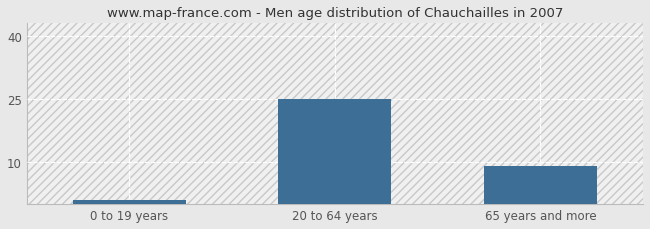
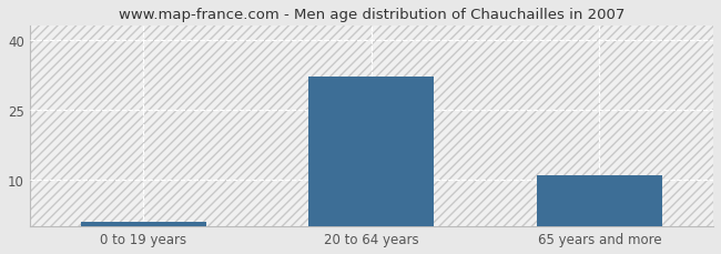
20 to 64 years: 25 -> 32
65 years and more: 9 -> 11
